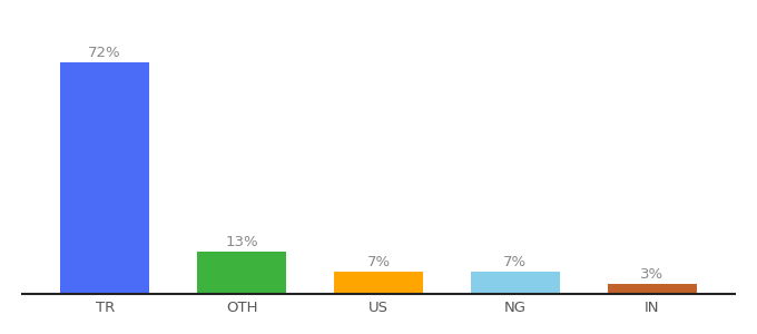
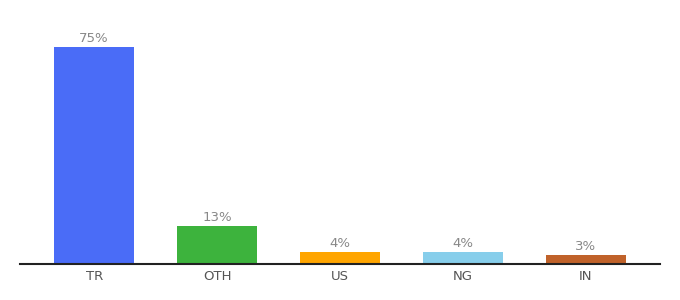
TR: 72% -> 75%
US: 7% -> 4%
NG: 7% -> 4%
